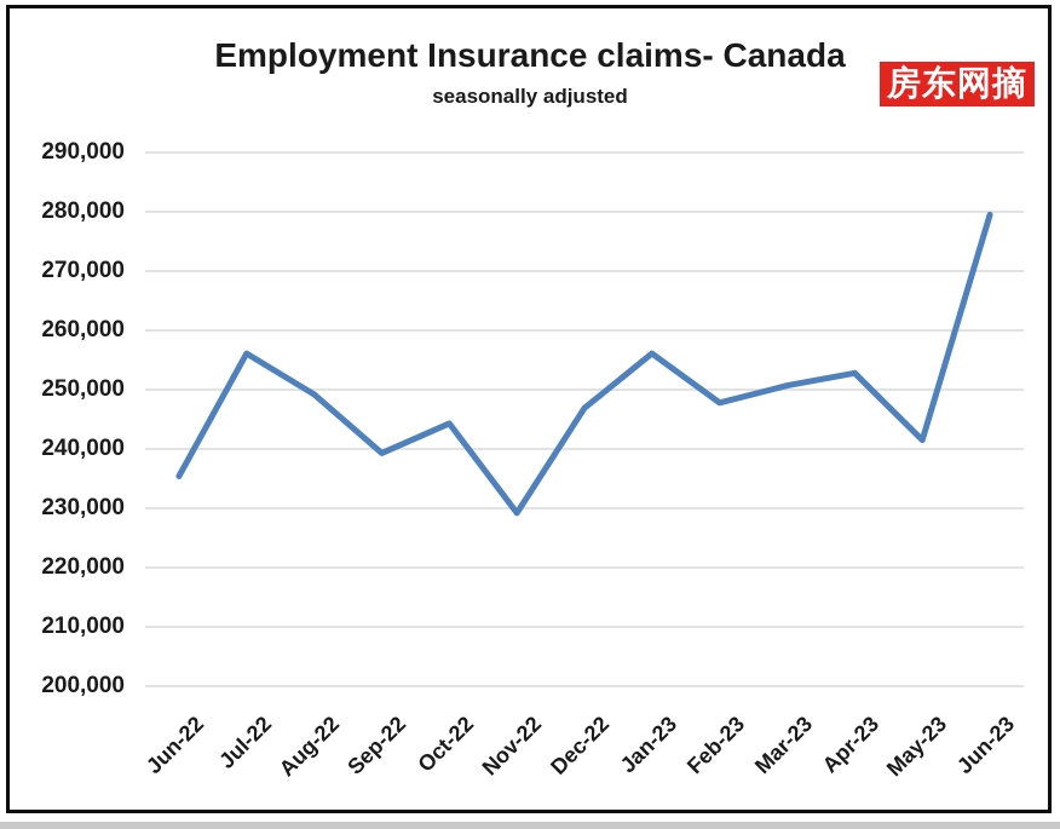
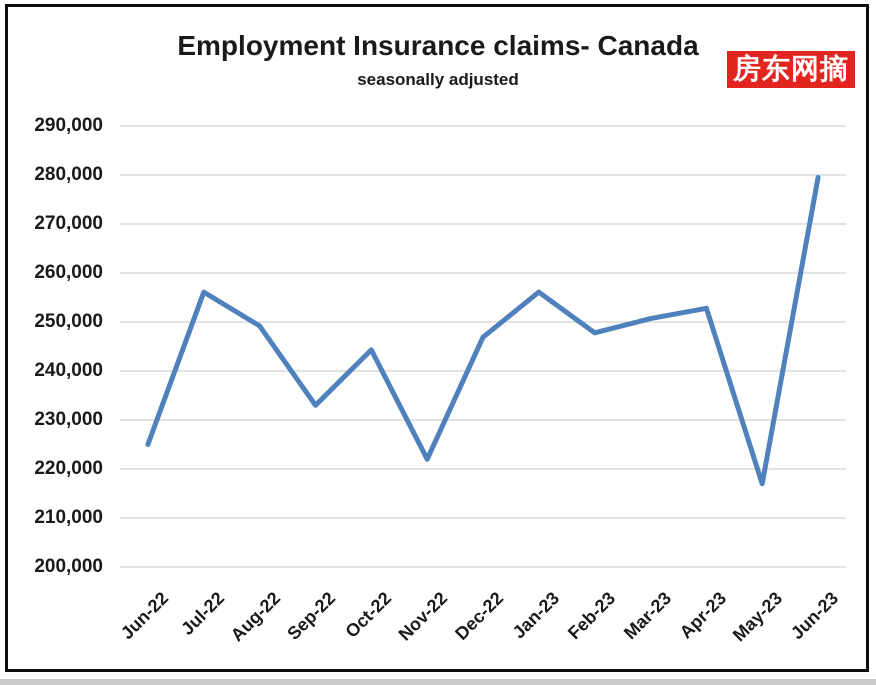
Jun-22: 235000 -> 225000
Sep-22: 239000 -> 233000
Nov-22: 229000 -> 222000
May-23: 242000 -> 217000
